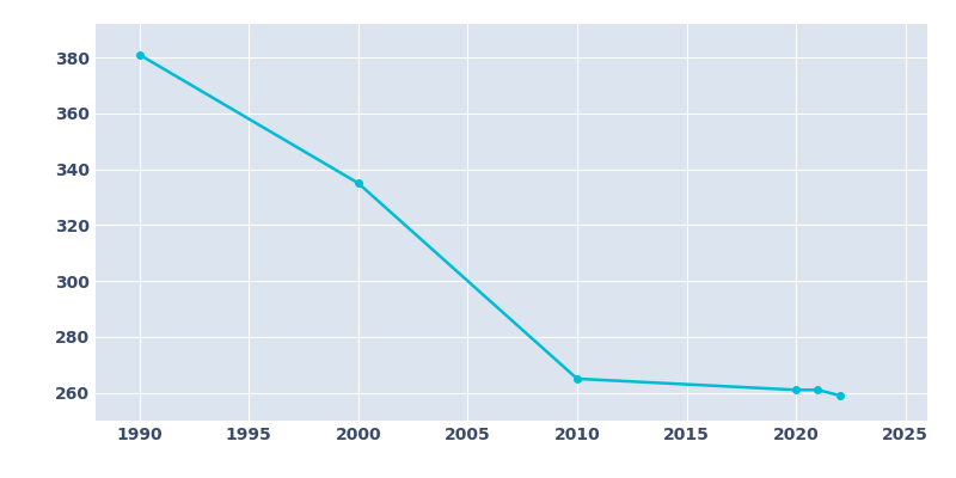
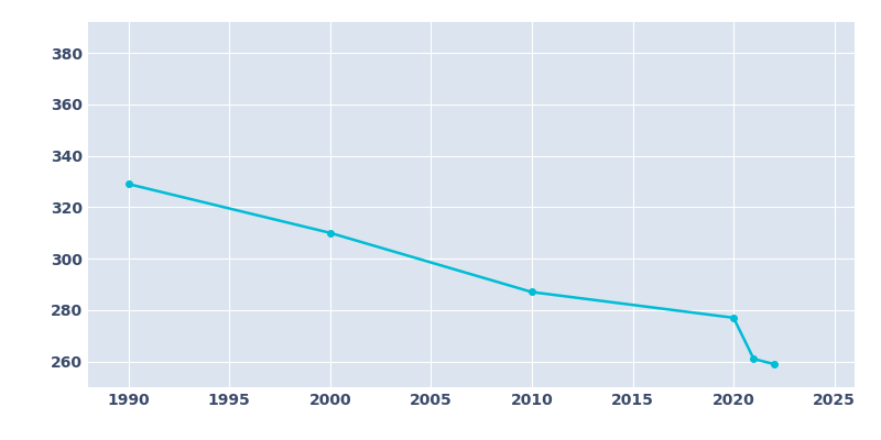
1990: 381 -> 329
2000: 335 -> 310
2010: 265 -> 287
2020: 261 -> 277
